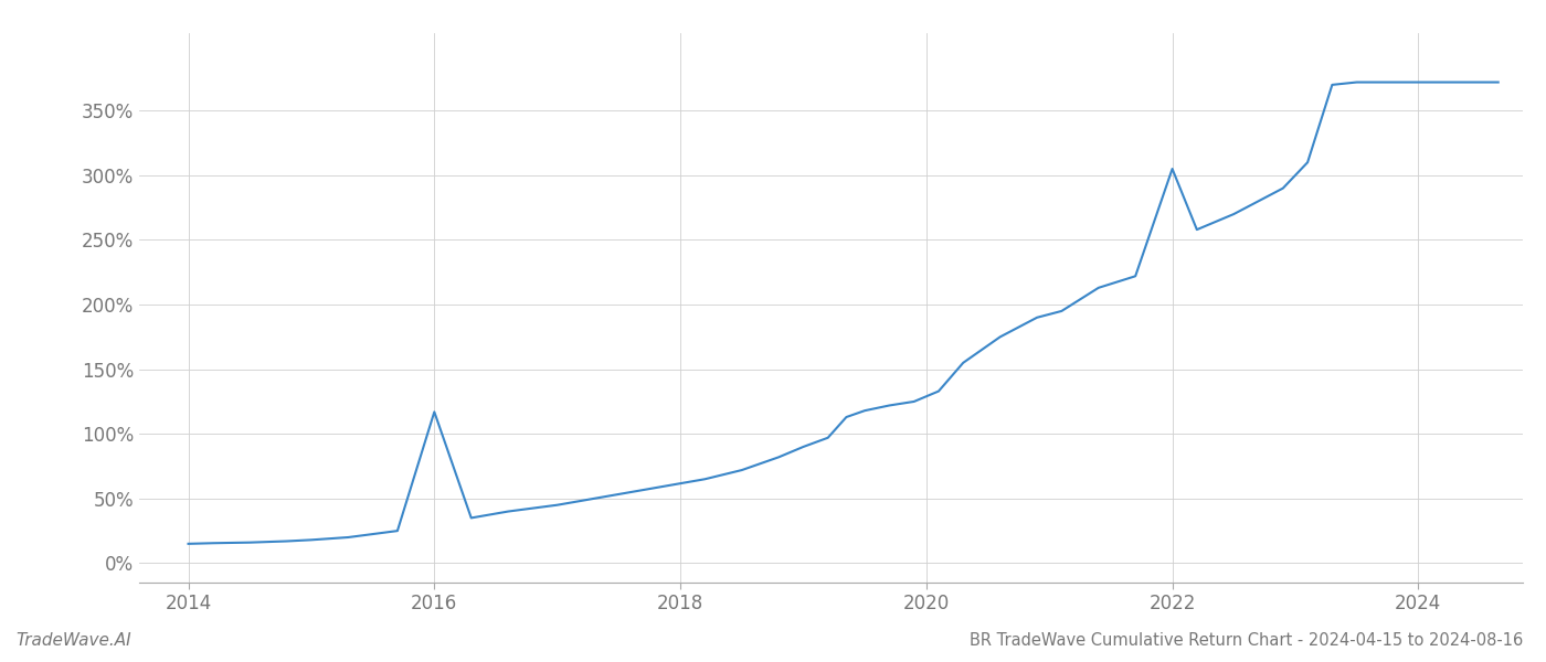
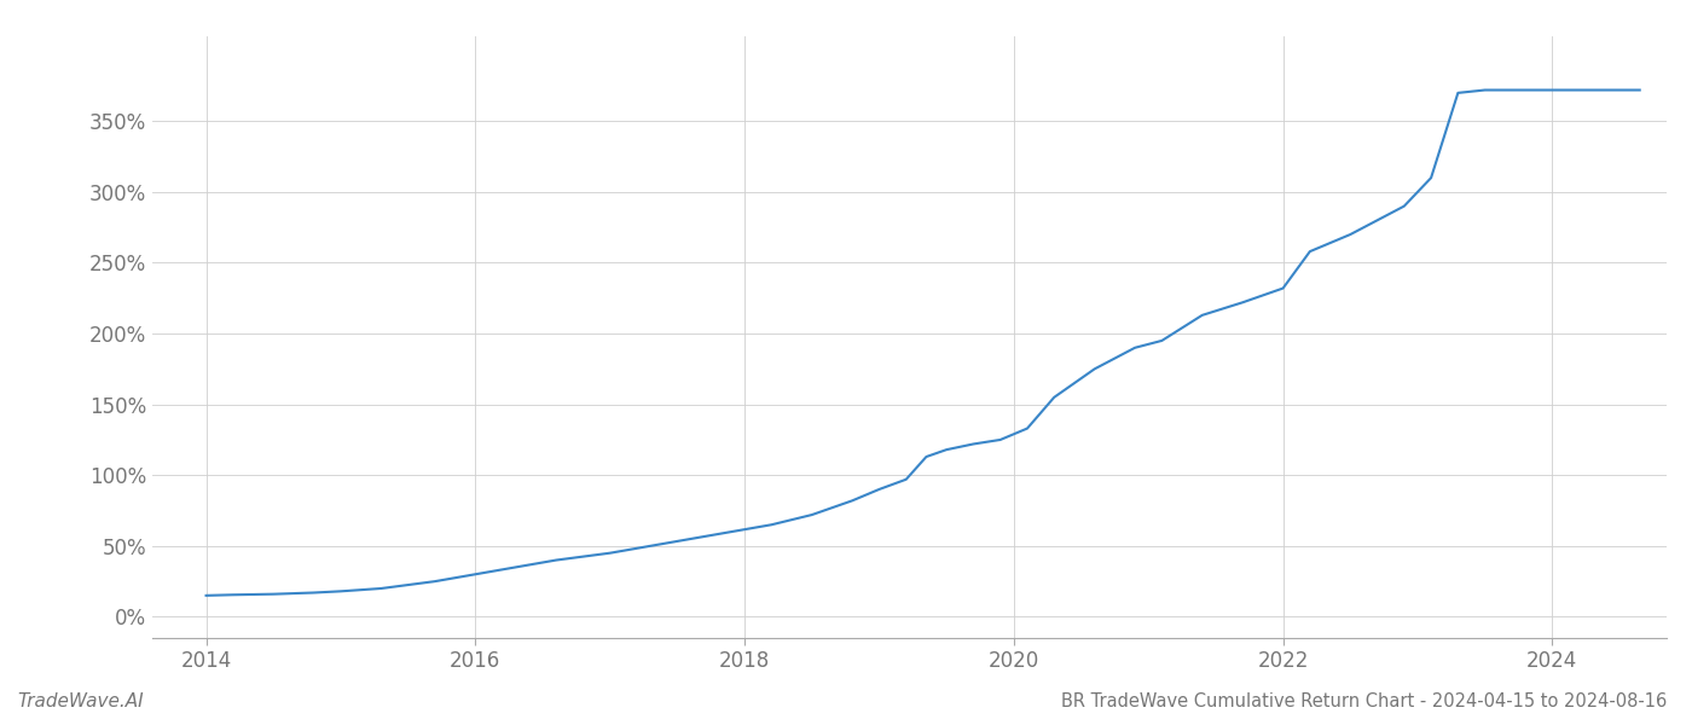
2016: 117% -> 30%
2022: 305% -> 232%
